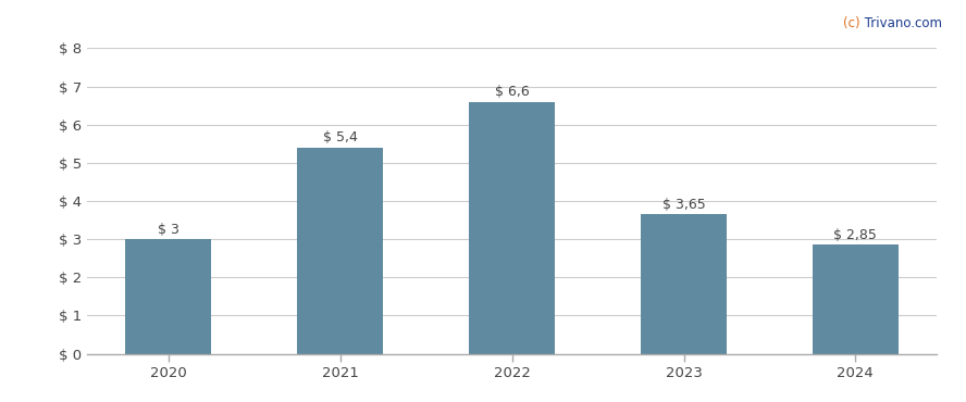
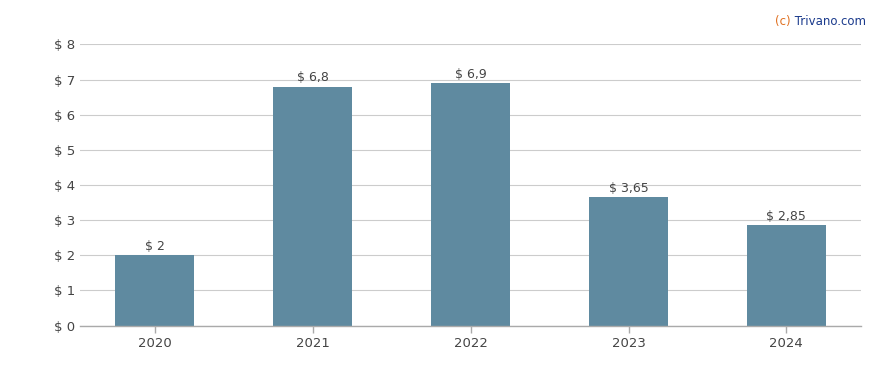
2020: 3 -> 2
2021: 5,4 -> 6,8
2022: 6,6 -> 6,9
